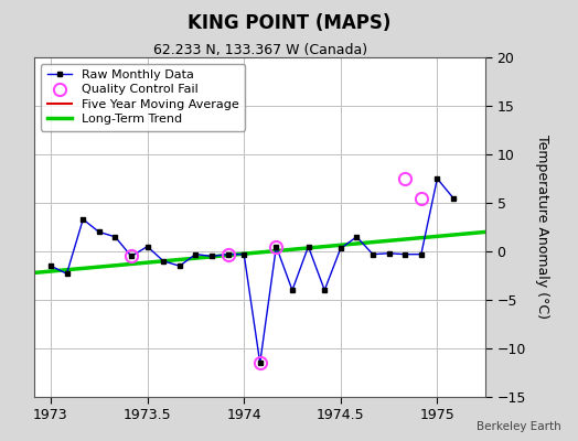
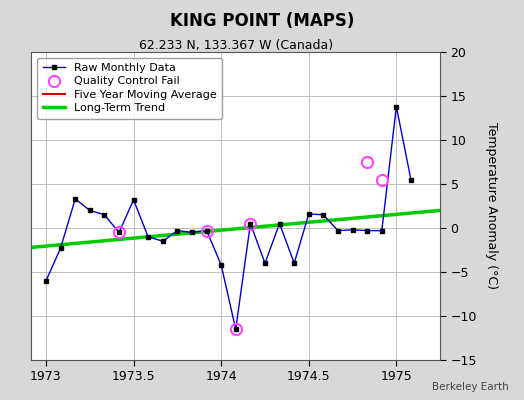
Raw Monthly Data/1973: -1.5 -> -6.0
Raw Monthly Data/1973.5: 0.5 -> 3.2
Raw Monthly Data/1974: -0.3 -> -4.2
Raw Monthly Data/1974.5: 0.3 -> 1.6
Raw Monthly Data/1975: 7.5 -> 13.8
